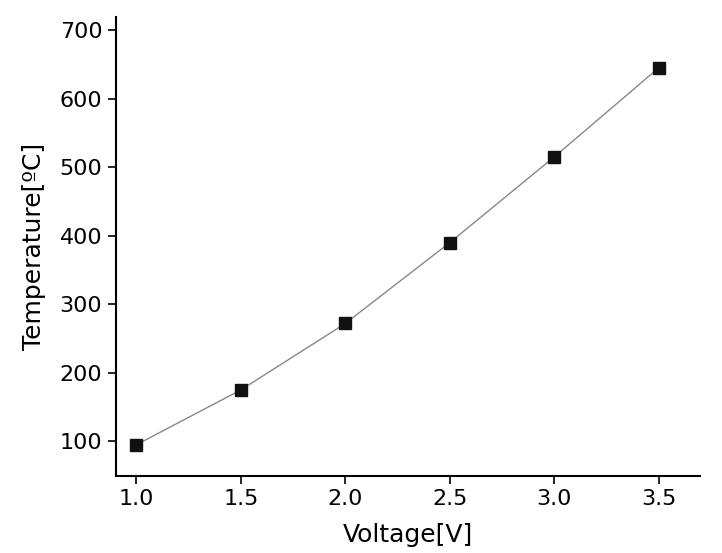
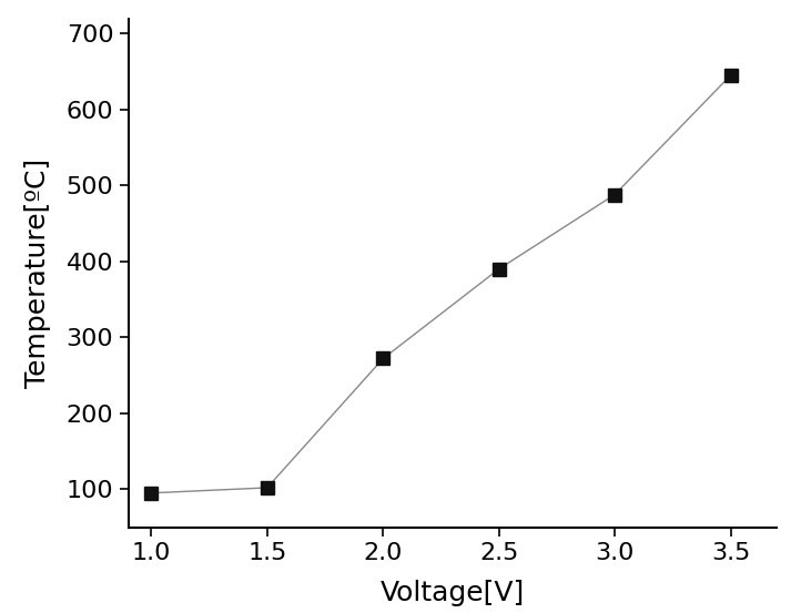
1.5: 175 -> 102
3.0: 515 -> 488
